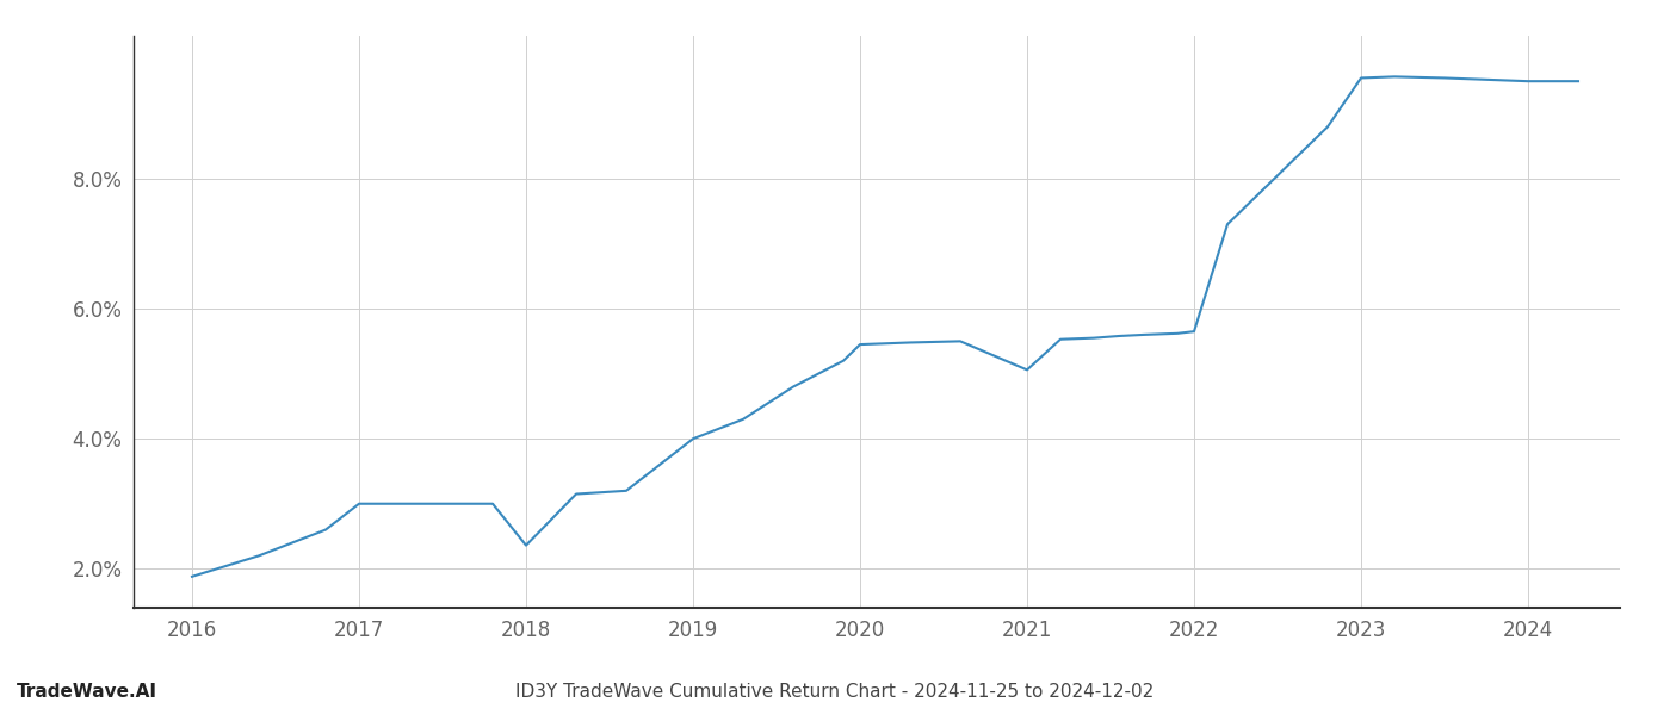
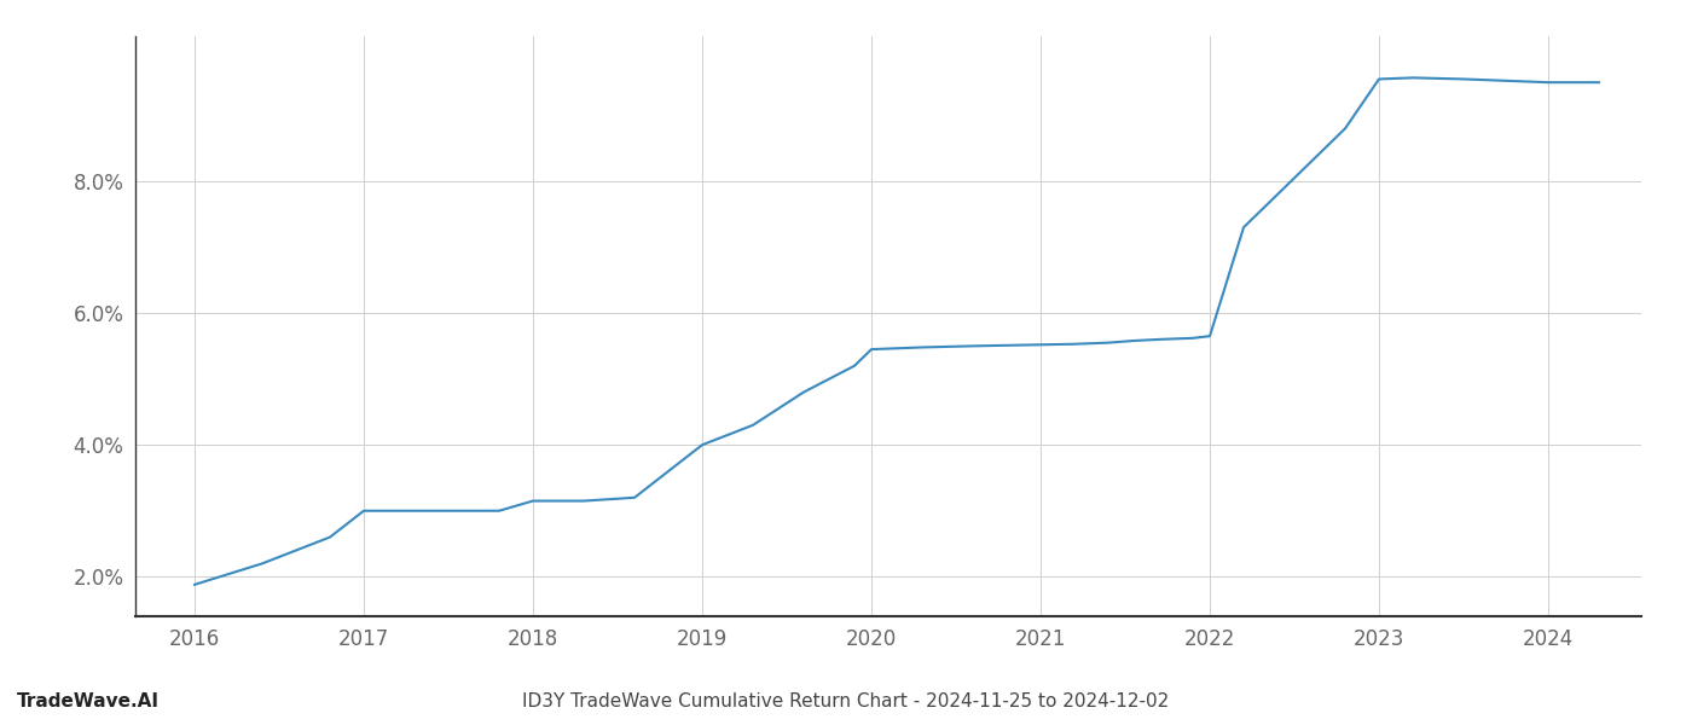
2018: 2.36% -> 3.15%
2021: 5.06% -> 5.52%
